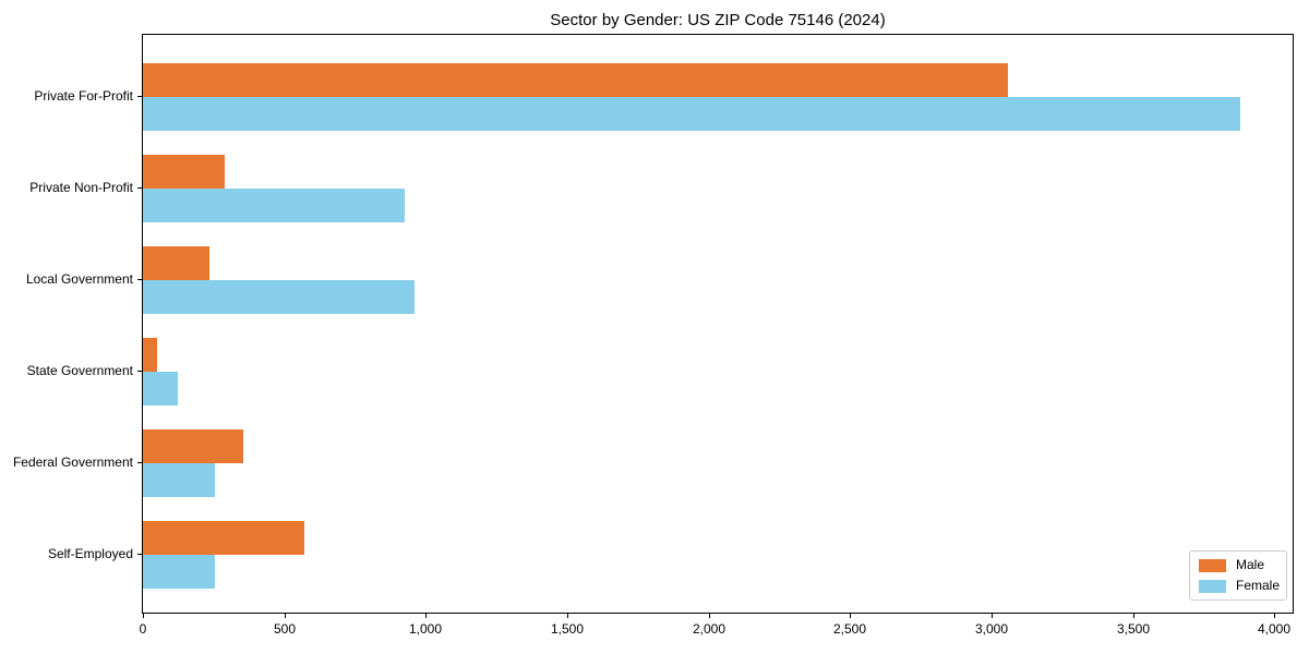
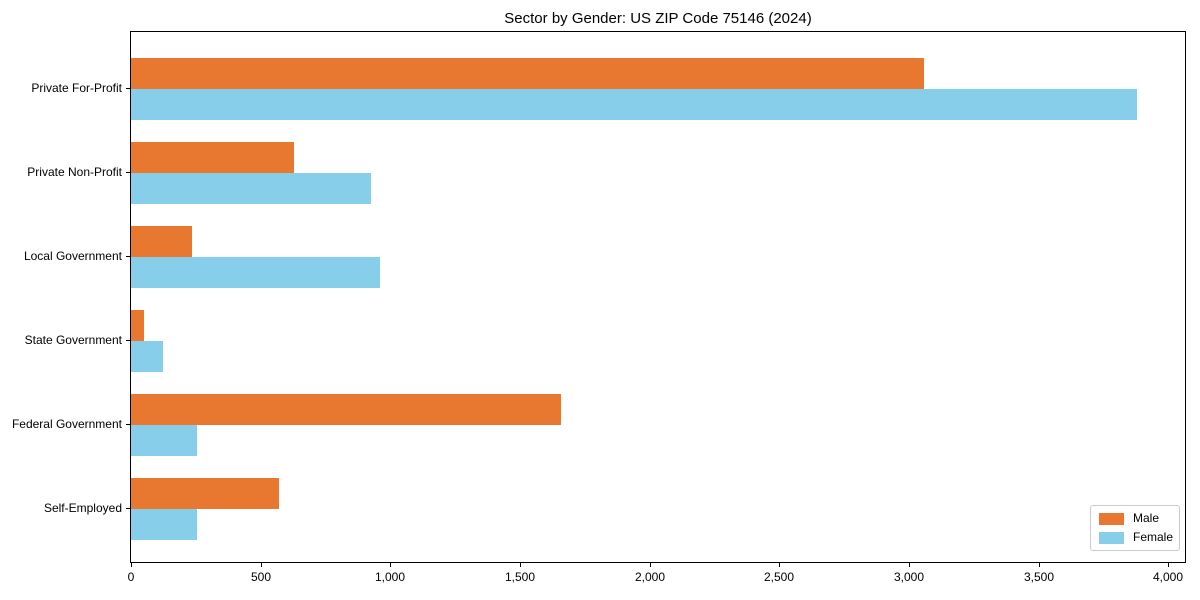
Male/Private Non-Profit: 290 -> 630
Male/Federal Government: 360 -> 1660
